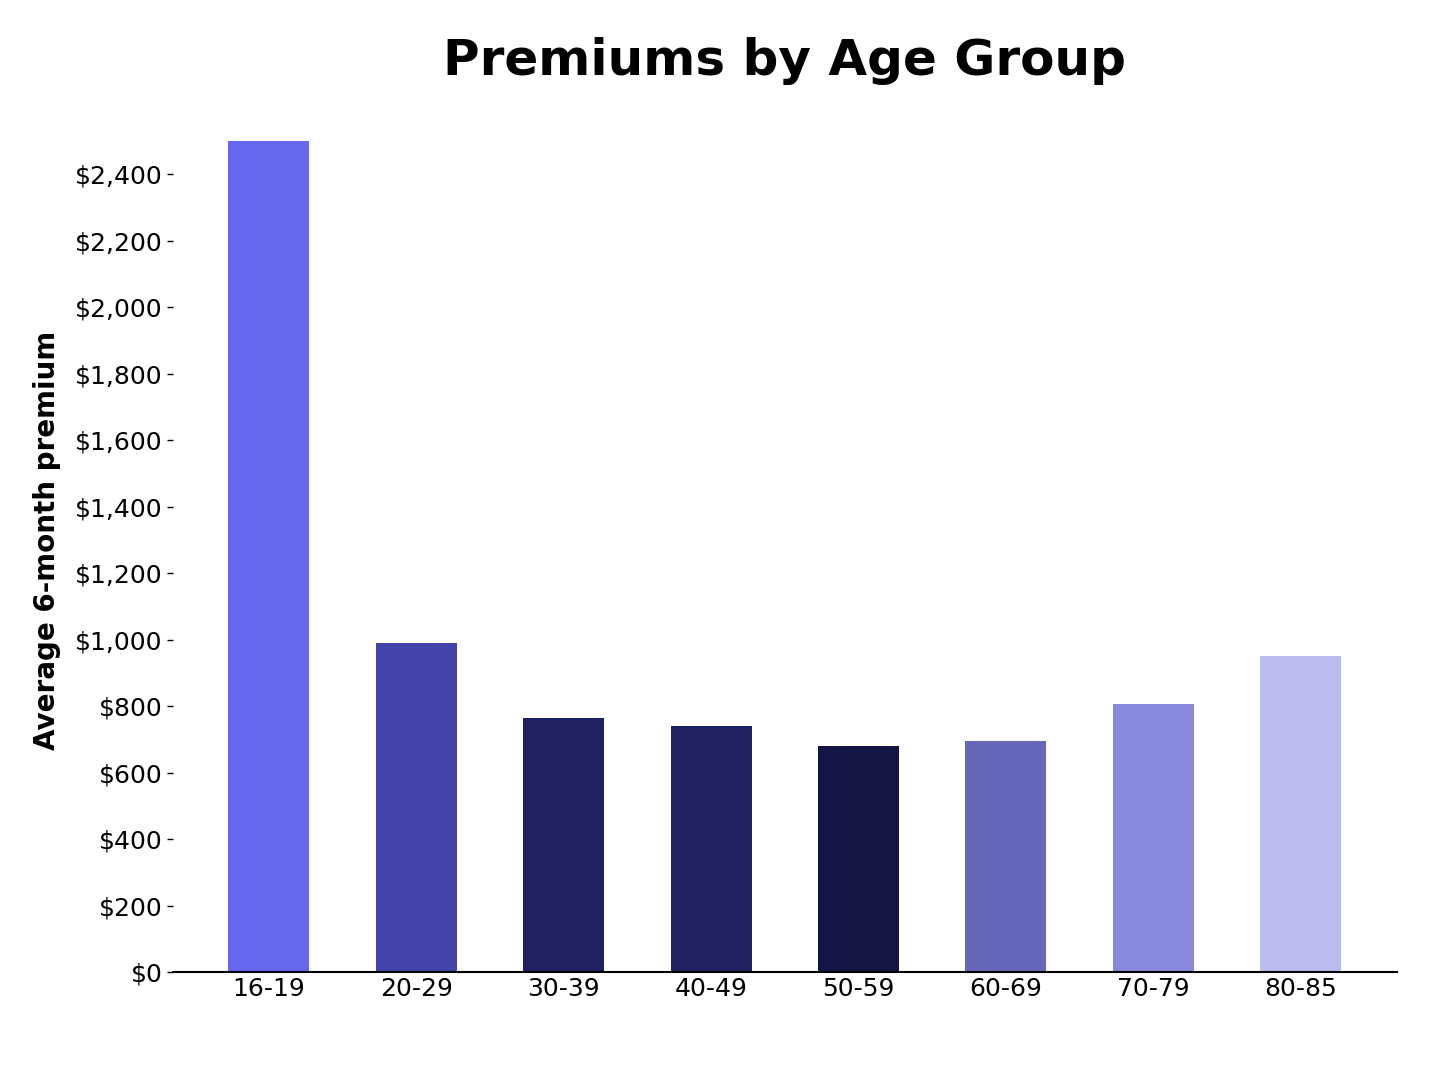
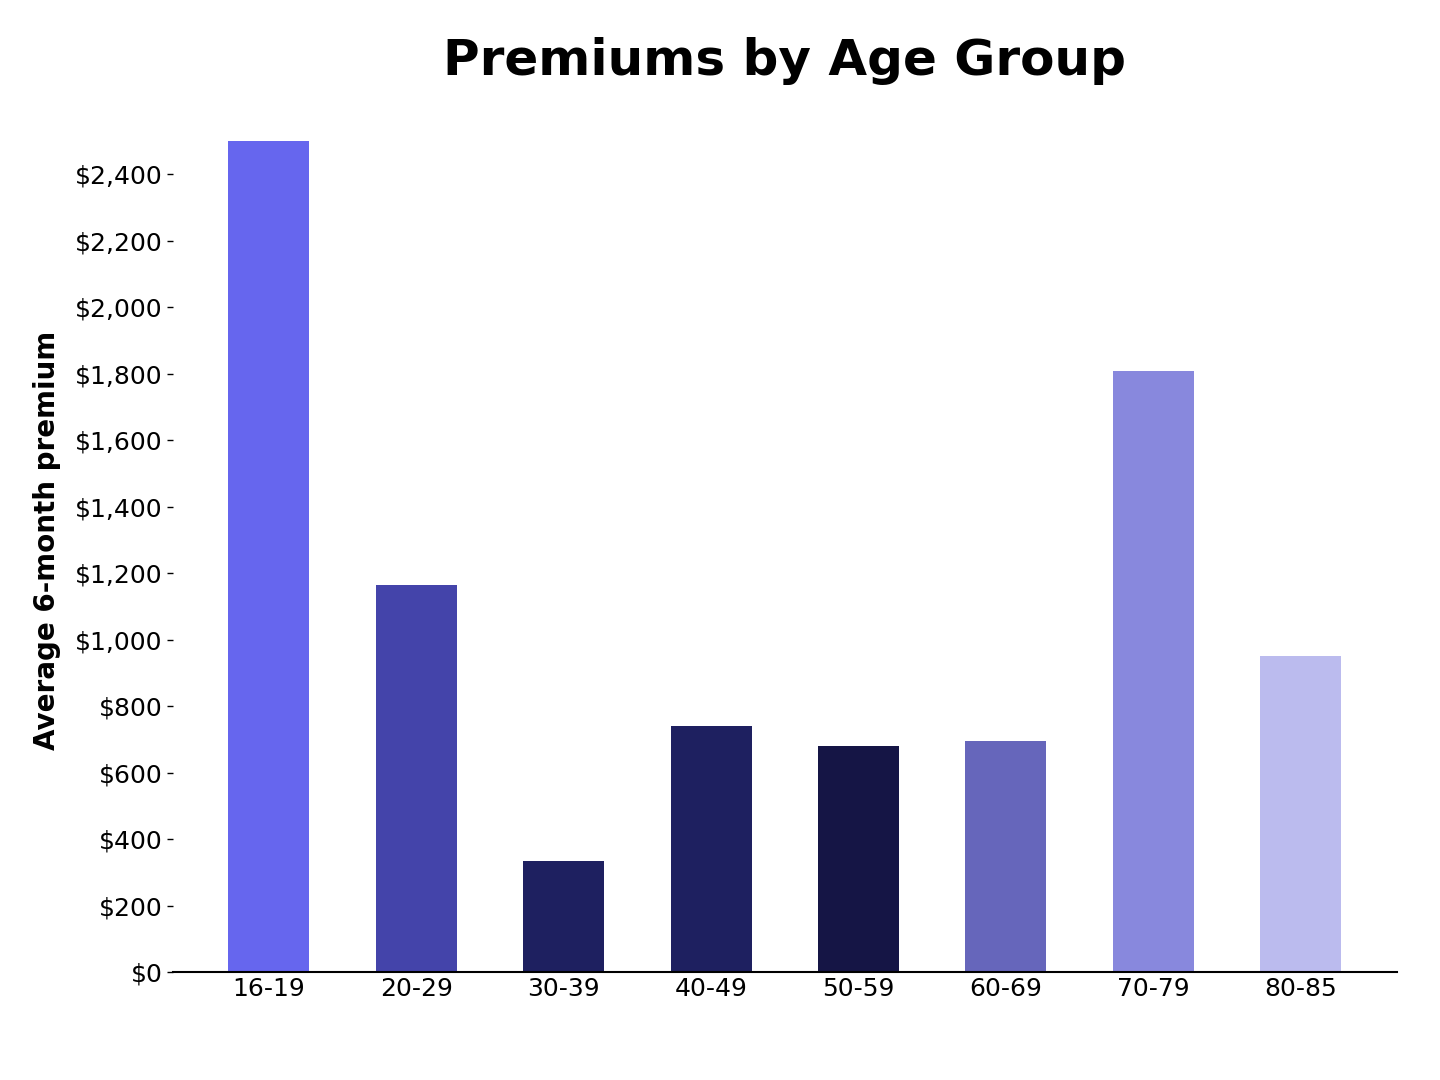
20-29: $990 -> $1,165
30-39: $765 -> $335
70-79: $805 -> $1,810
